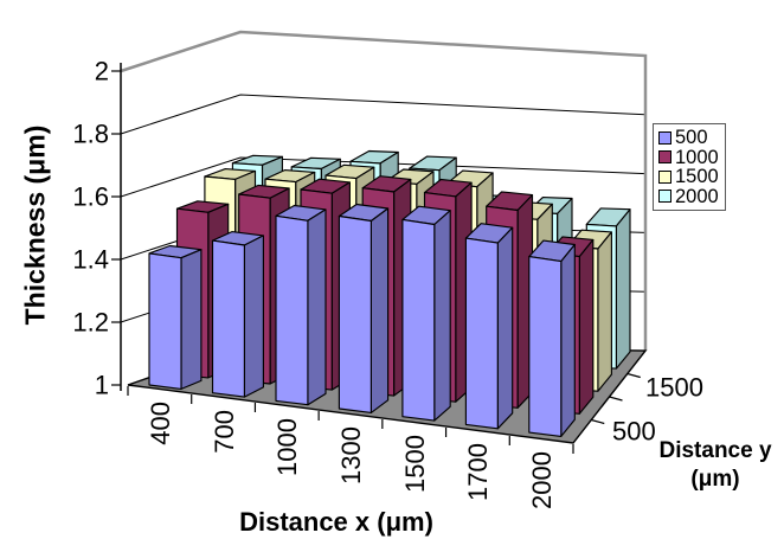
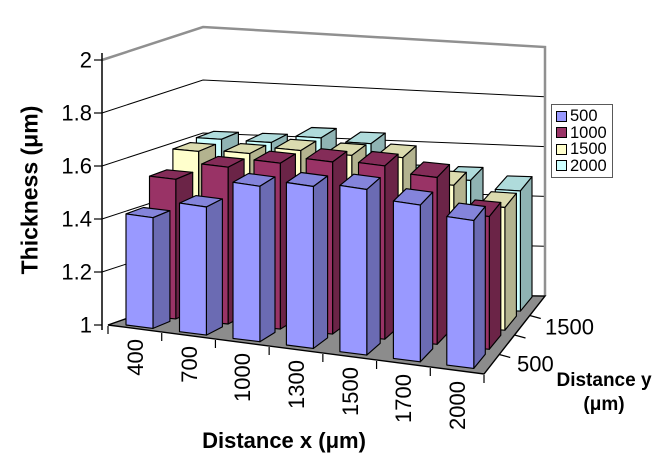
1500/2000: 1.48 -> 1.49
